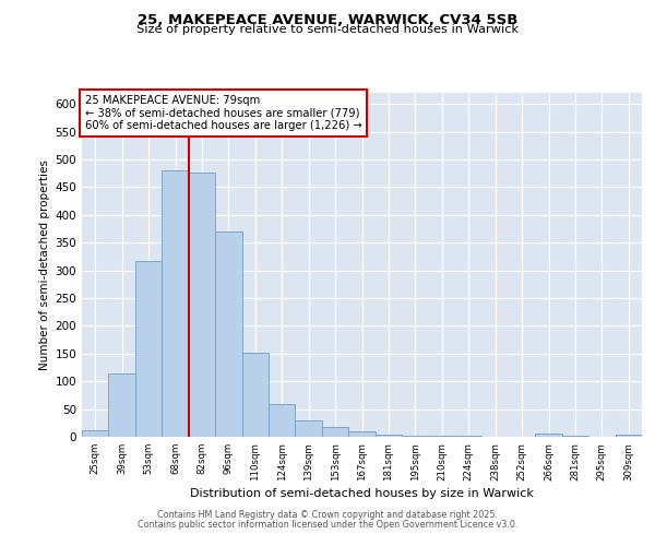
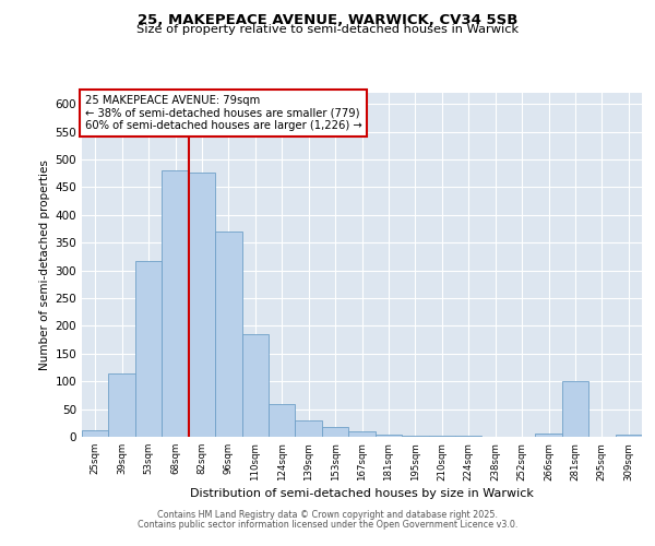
110sqm: 152 -> 186
281sqm: 1 -> 100
